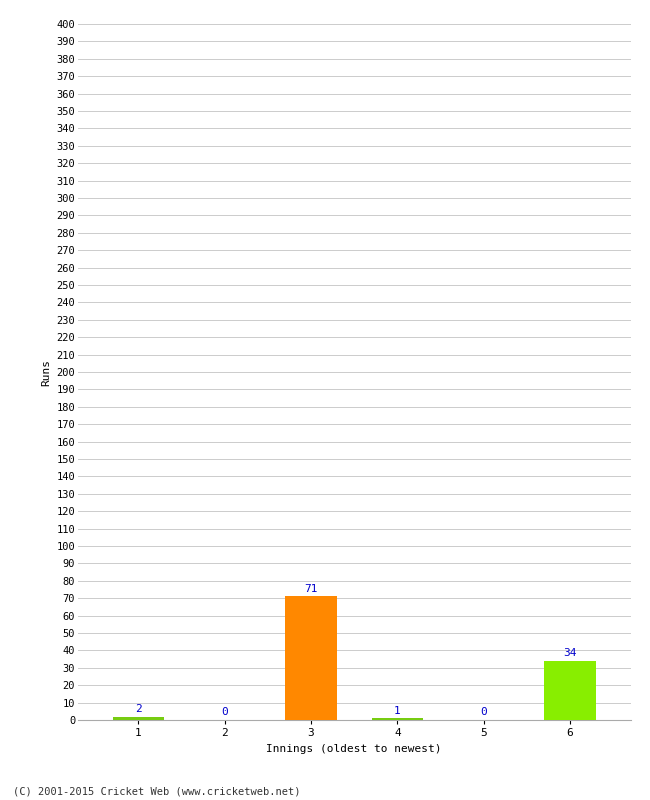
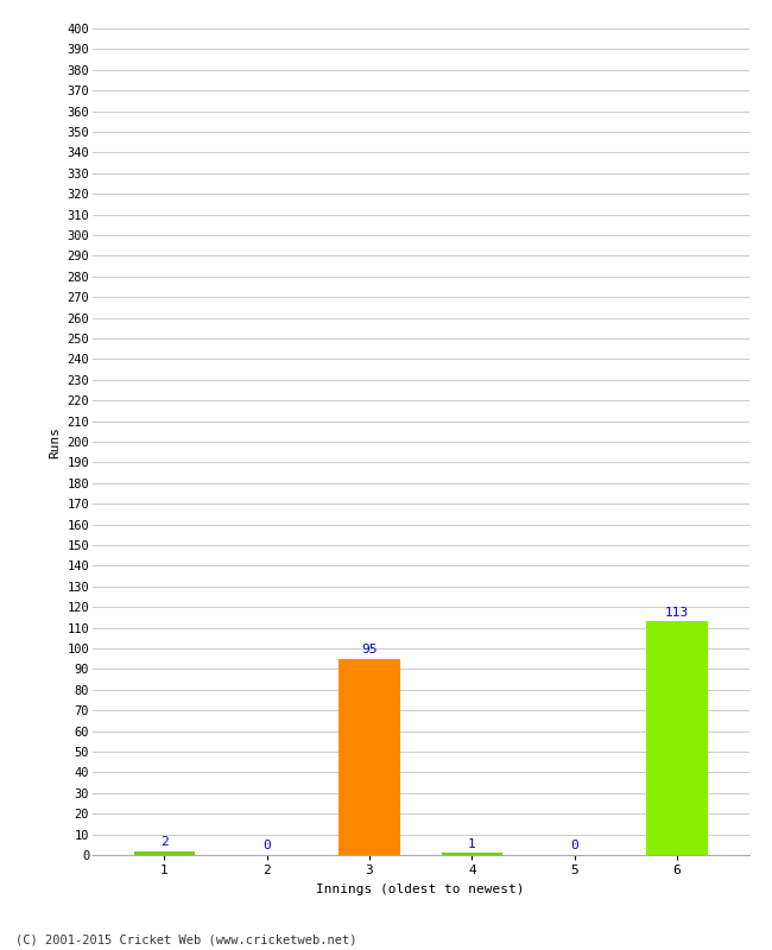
3: 71 -> 95
6: 34 -> 113
